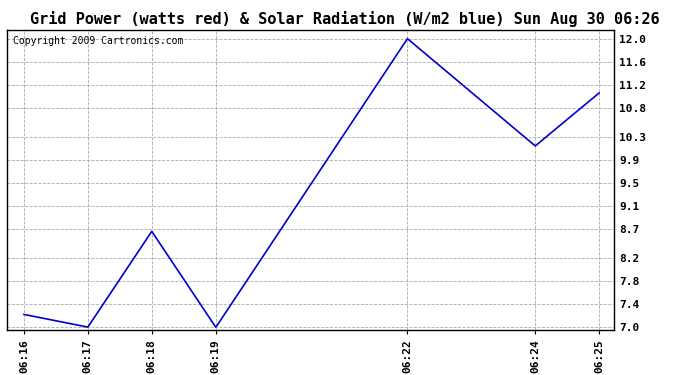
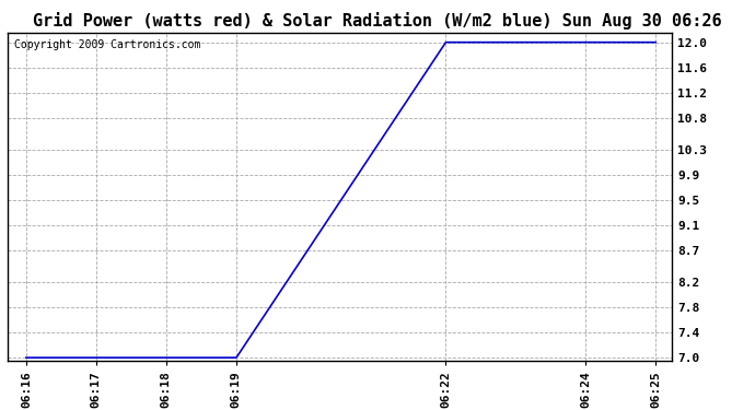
06:16: 7.22 -> 7.00
06:18: 8.66 -> 7.00
06:24: 10.14 -> 12.00
06:25: 11.06 -> 12.00
